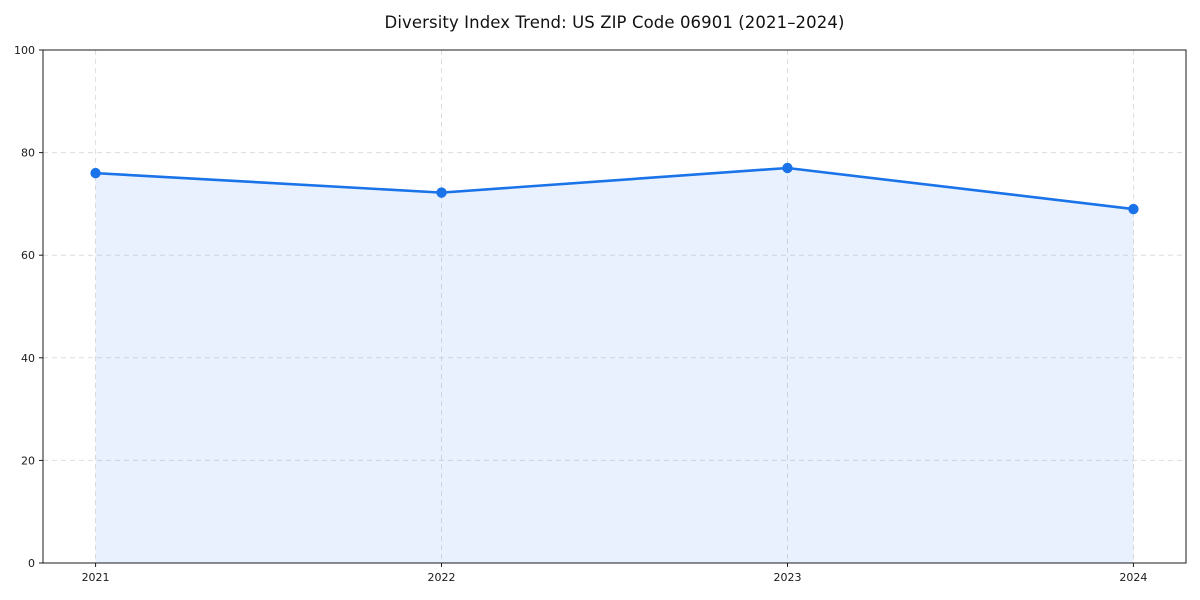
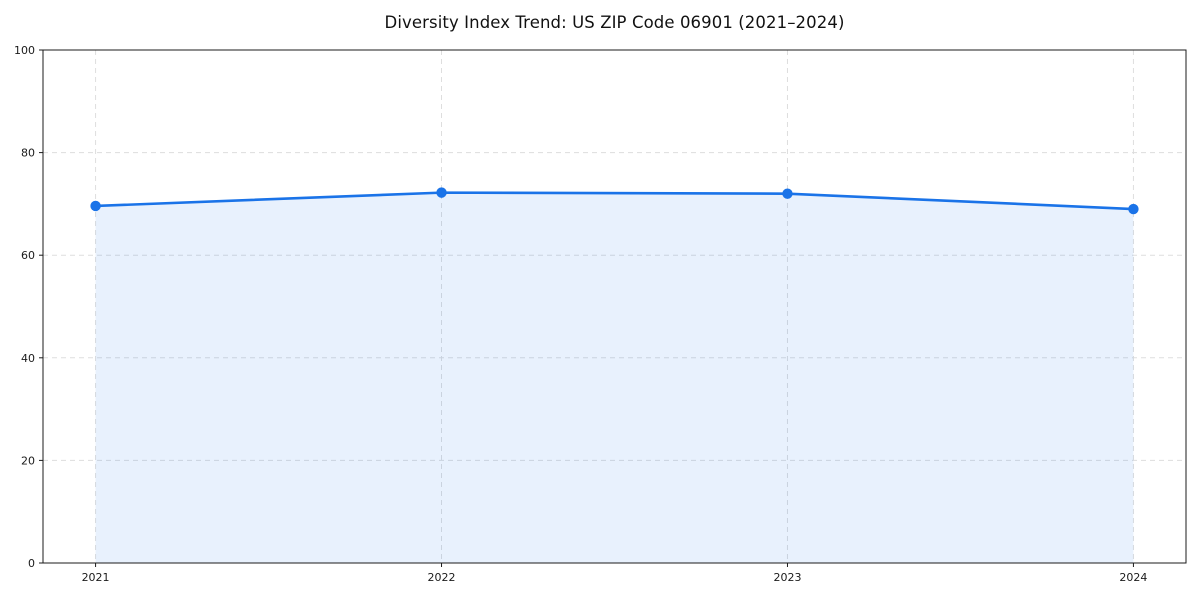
2021: 76 -> 70
2023: 77 -> 72
